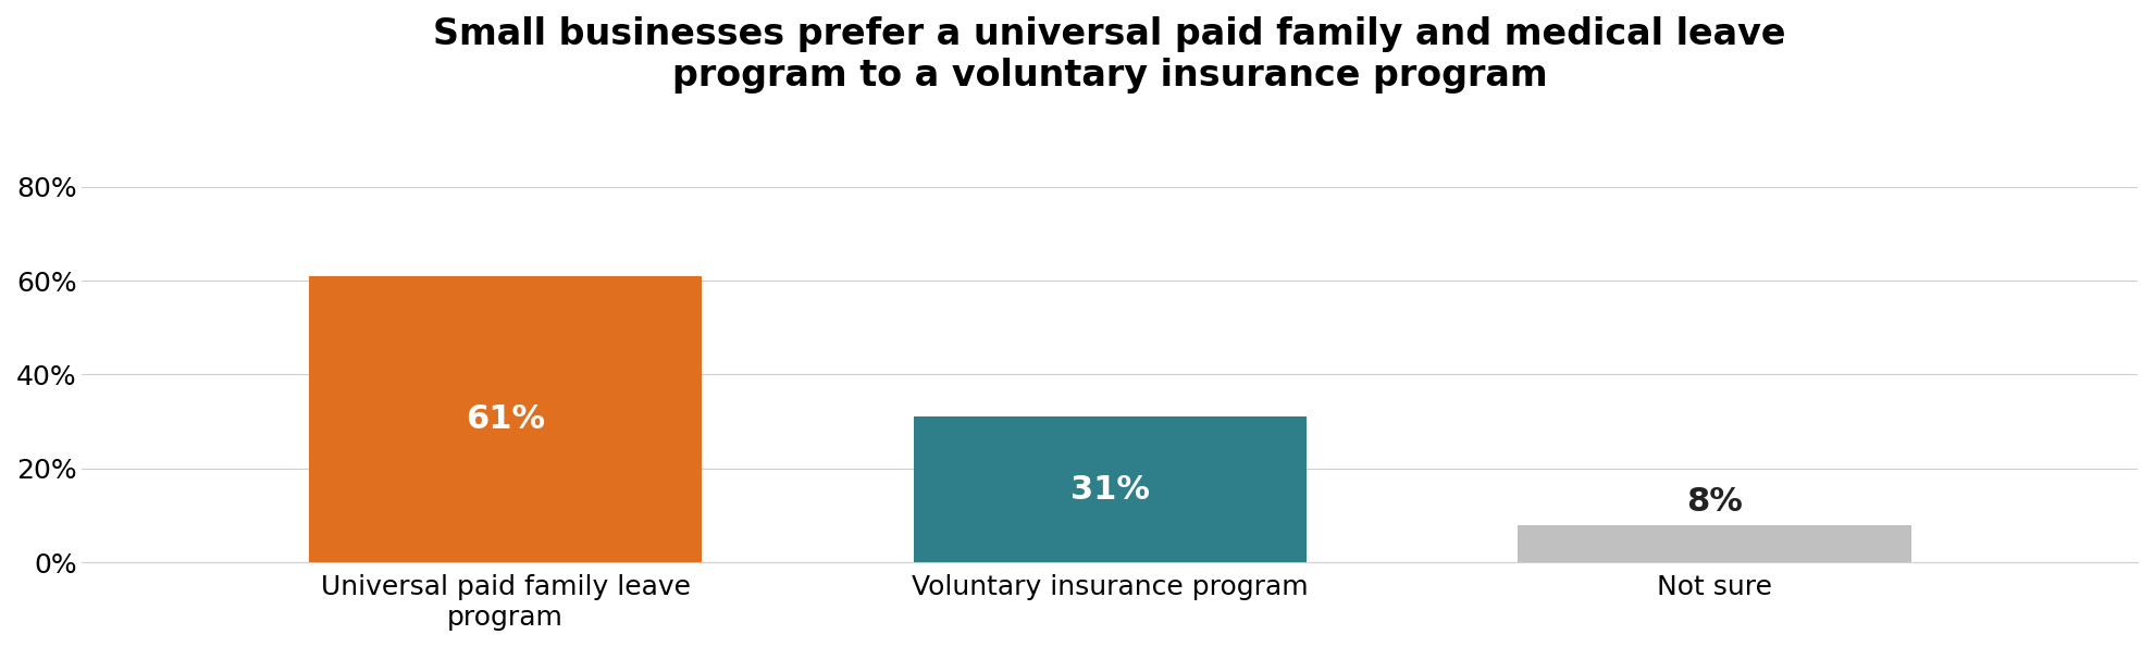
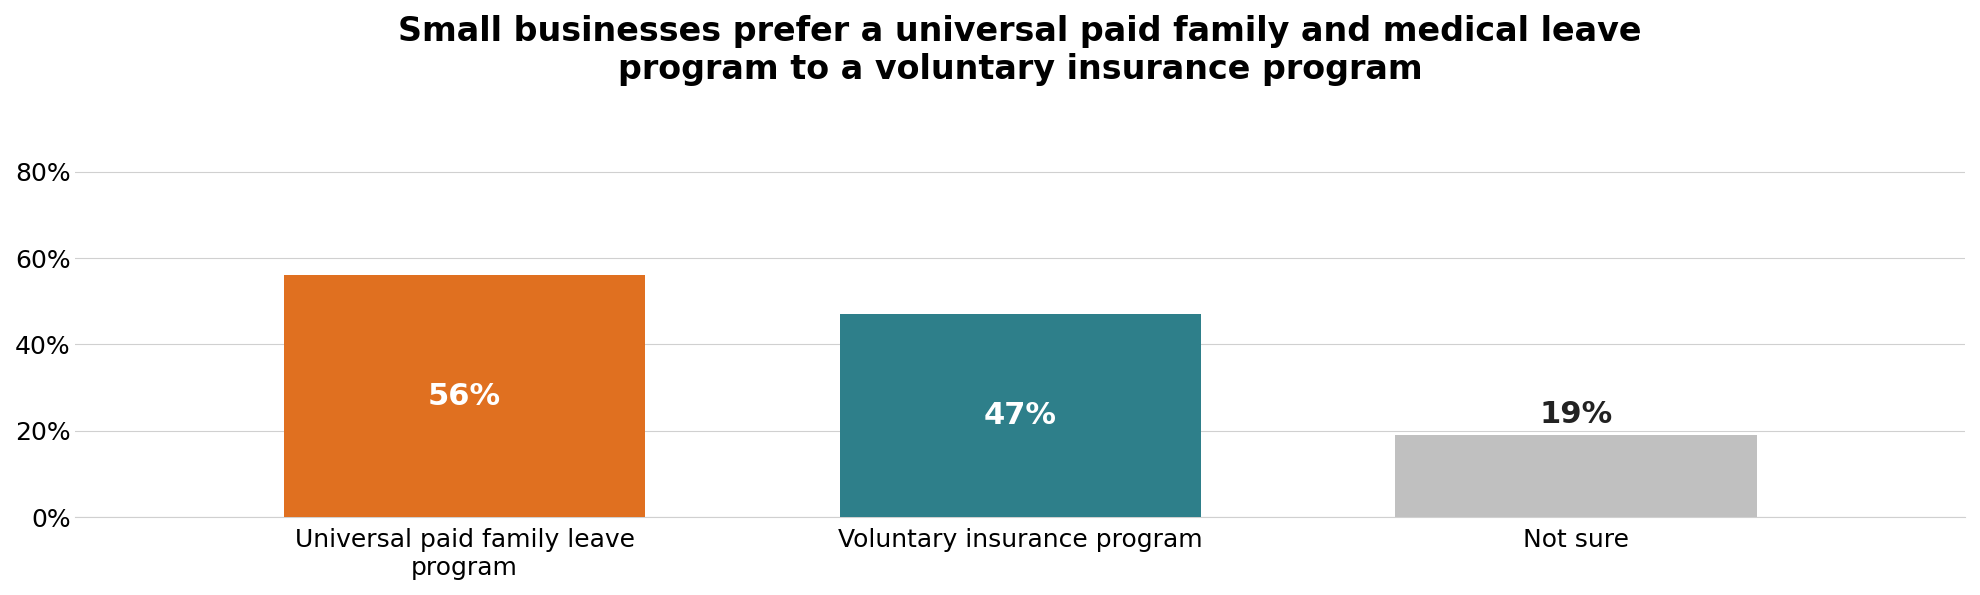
Universal paid family leave program: 61% -> 56%
Voluntary insurance program: 31% -> 47%
Not sure: 8% -> 19%
